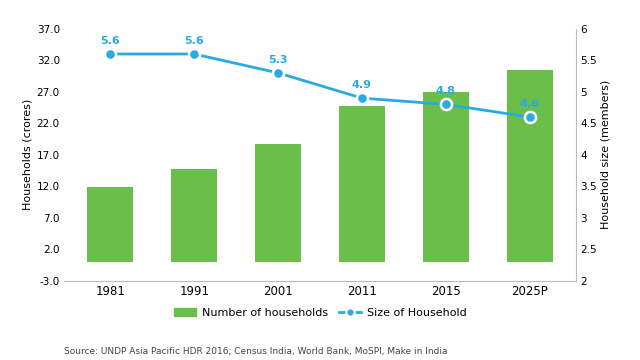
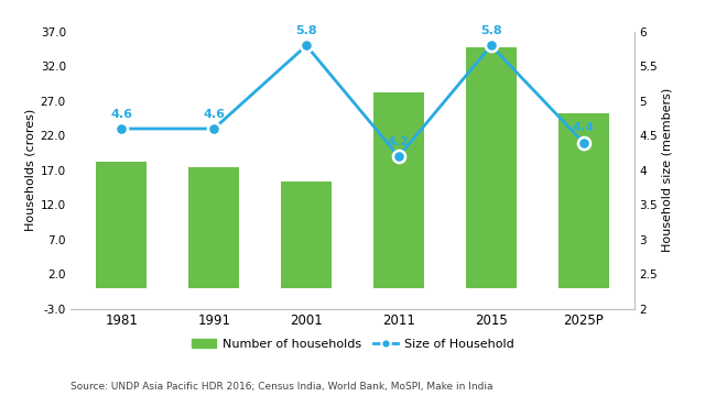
Number of households/1981: 11.9 -> 18.2
Size of Household/1981: 5.6 -> 4.6
Number of households/1991: 14.8 -> 17.4
Size of Household/1991: 5.6 -> 4.6
Number of households/2001: 18.7 -> 15.4
Size of Household/2001: 5.3 -> 5.8
Number of households/2011: 24.7 -> 28.2
Size of Household/2011: 4.9 -> 4.2
Number of households/2015: 27.0 -> 34.8
Size of Household/2015: 4.8 -> 5.8
Number of households/2025P: 30.4 -> 25.2
Size of Household/2025P: 4.6 -> 4.4
